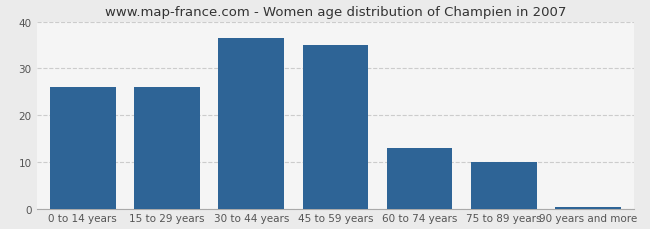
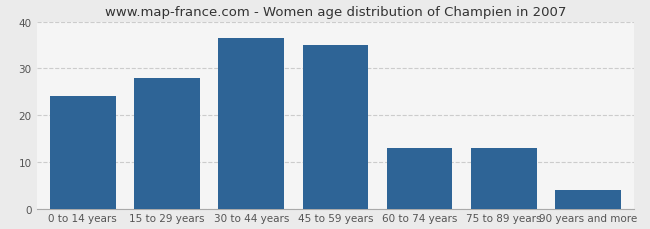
0 to 14 years: 26.0 -> 24.0
15 to 29 years: 26.0 -> 28.0
75 to 89 years: 10.0 -> 13.0
90 years and more: 0.4 -> 4.0
